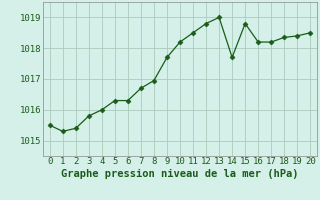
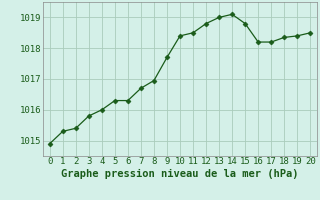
0: 1015.50 -> 1014.90
10: 1018.20 -> 1018.40
14: 1017.70 -> 1019.10
